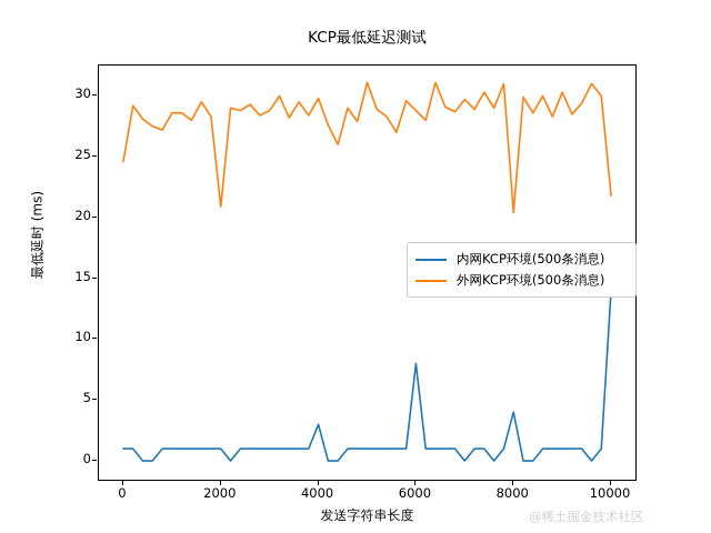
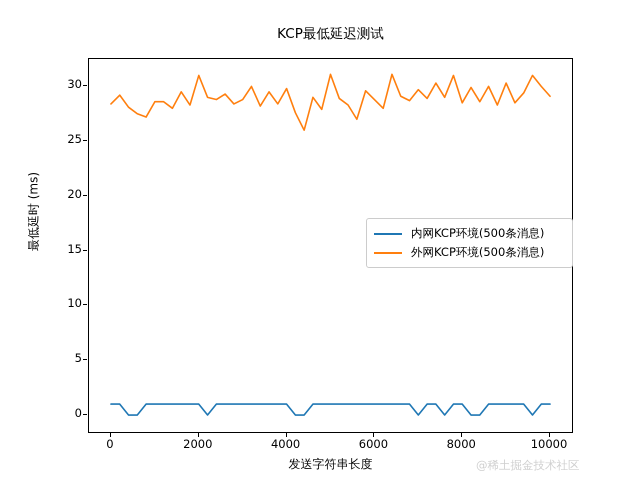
外网KCP环境(500条消息)/0: 24.6 -> 28.4
外网KCP环境(500条消息)/2000: 20.9 -> 31.0
内网KCP环境(500条消息)/4000: 3 -> 1
内网KCP环境(500条消息)/6000: 8 -> 1
内网KCP环境(500条消息)/8000: 4 -> 1
外网KCP环境(500条消息)/8000: 20.4 -> 28.5
内网KCP环境(500条消息)/10000: 14 -> 1
外网KCP环境(500条消息)/10000: 21.8 -> 29.1
